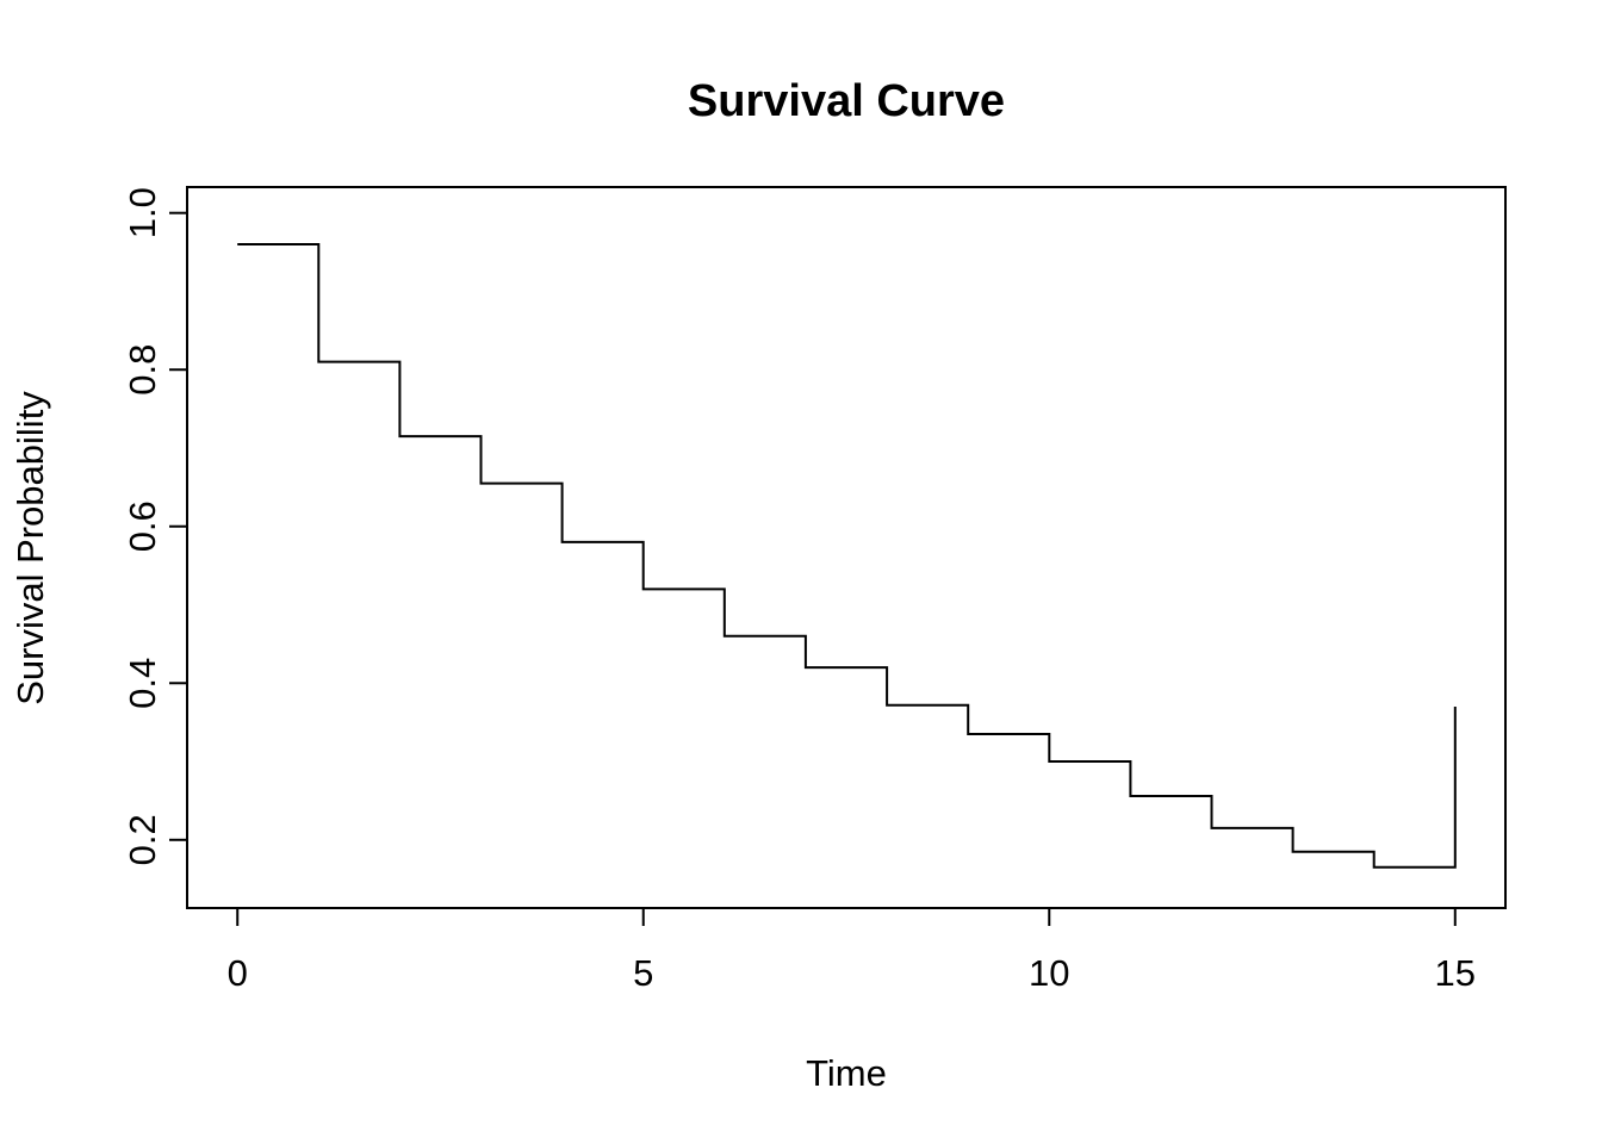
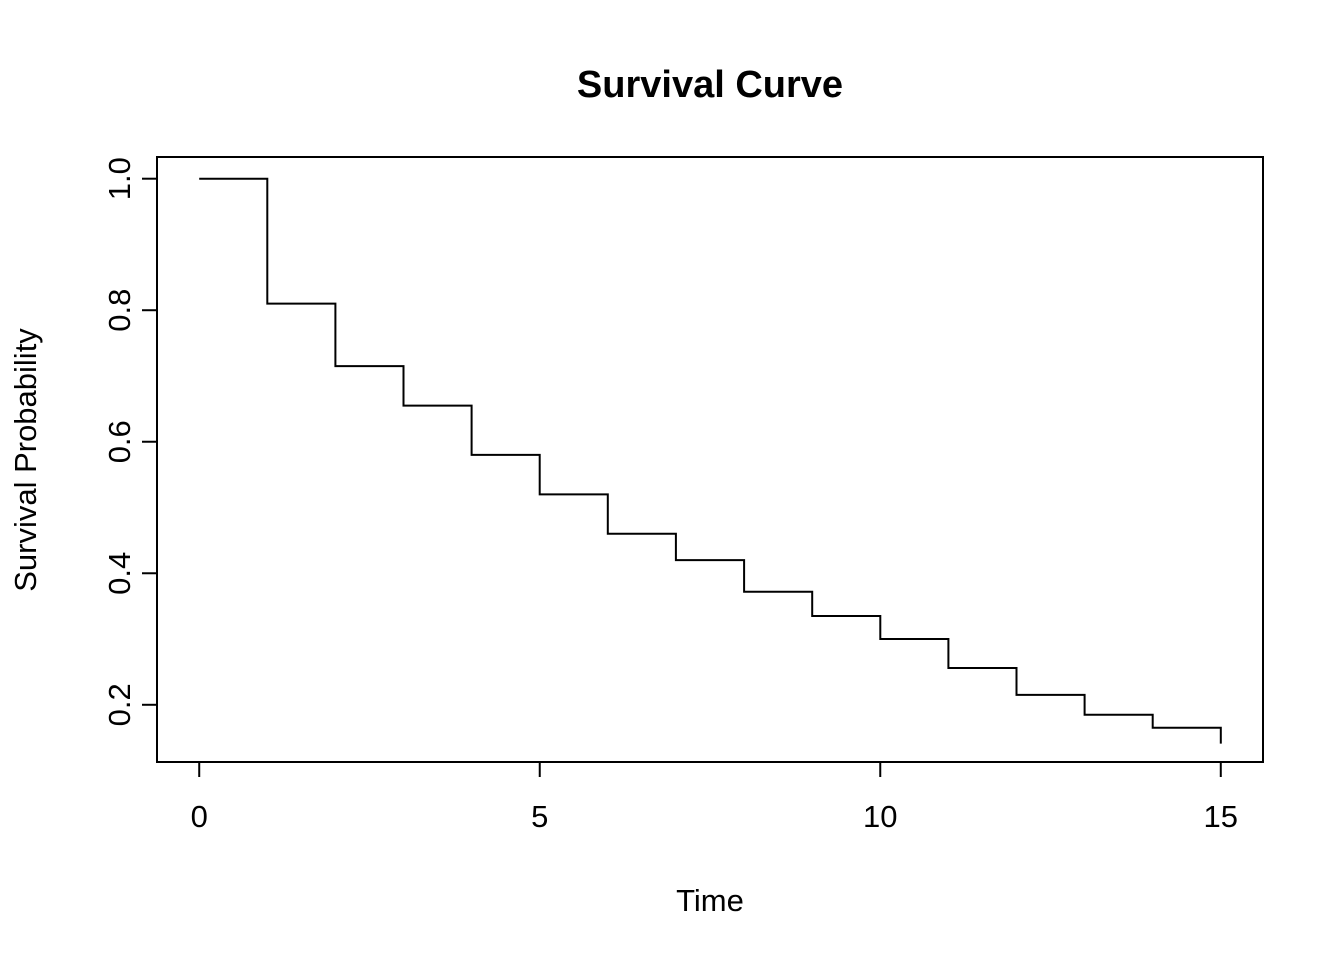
0: 0.96 -> 1.00
15: 0.37 -> 0.14
